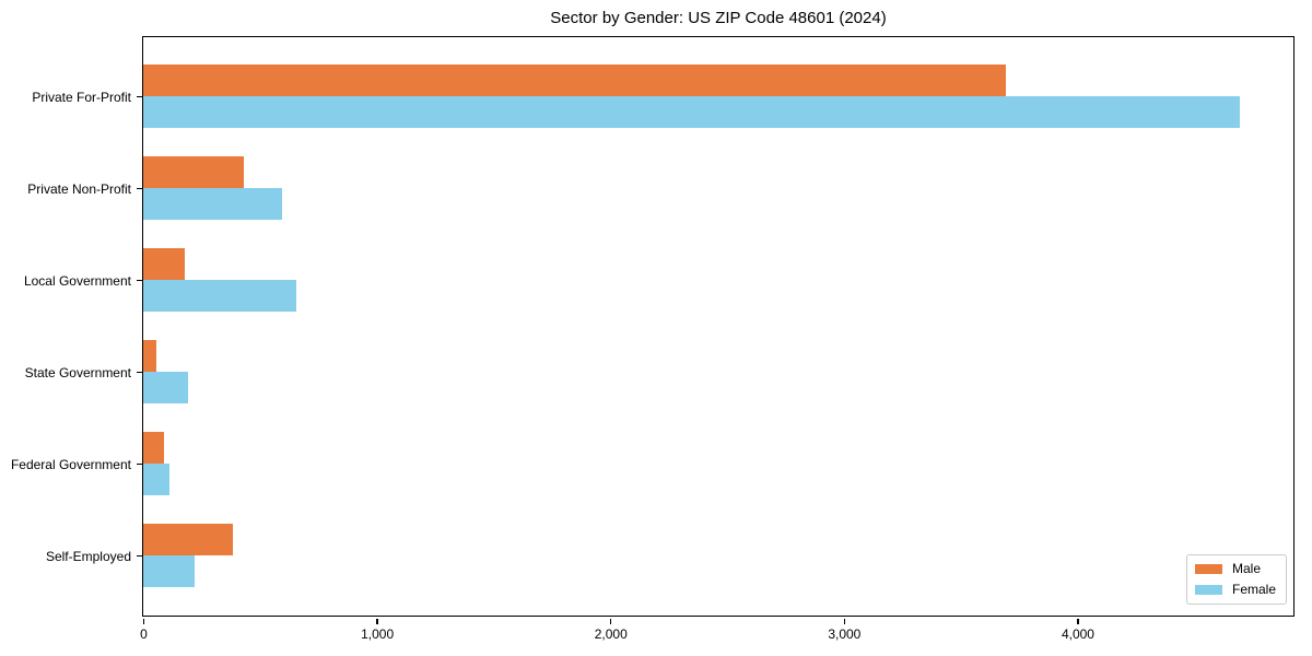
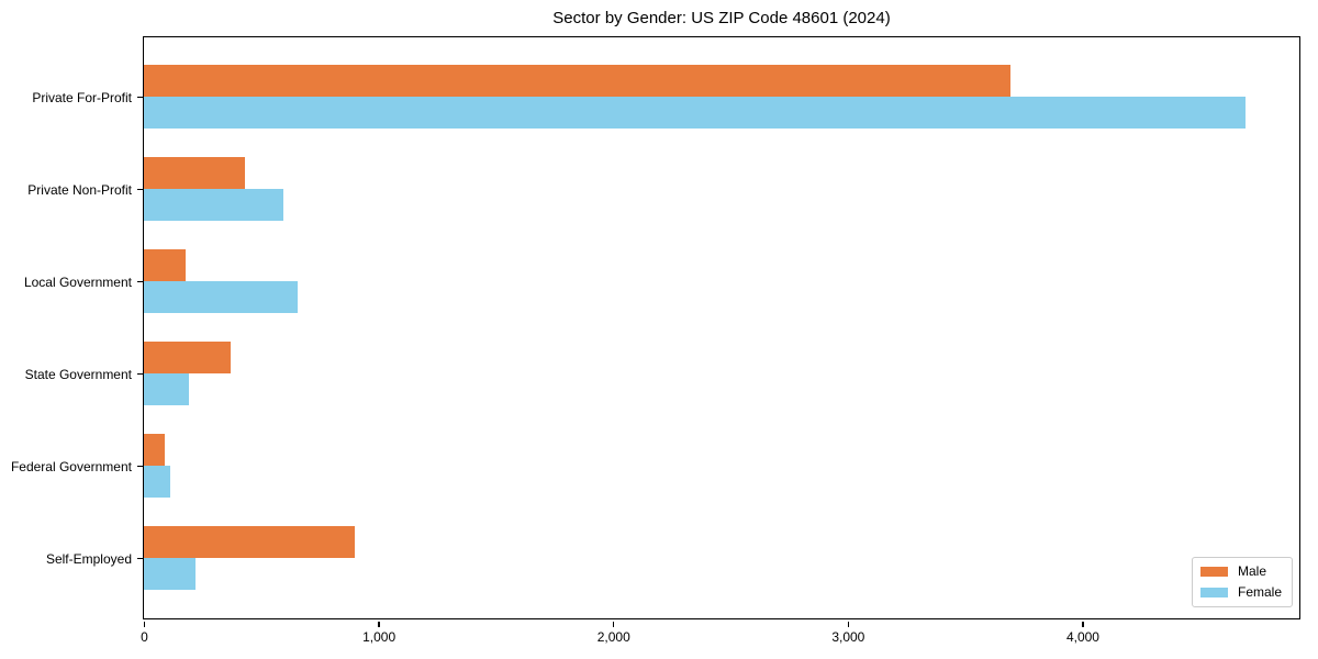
Male/State Government: 60 -> 370
Male/Self-Employed: 380 -> 900
